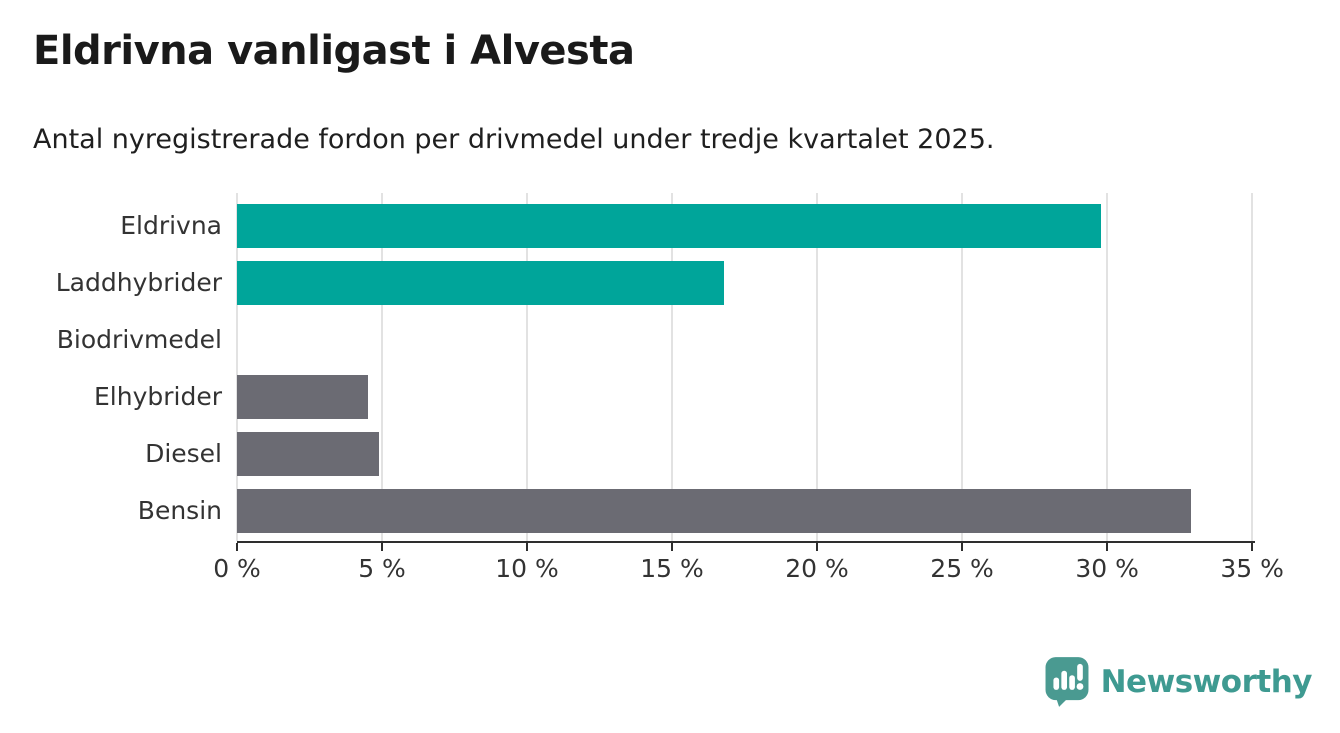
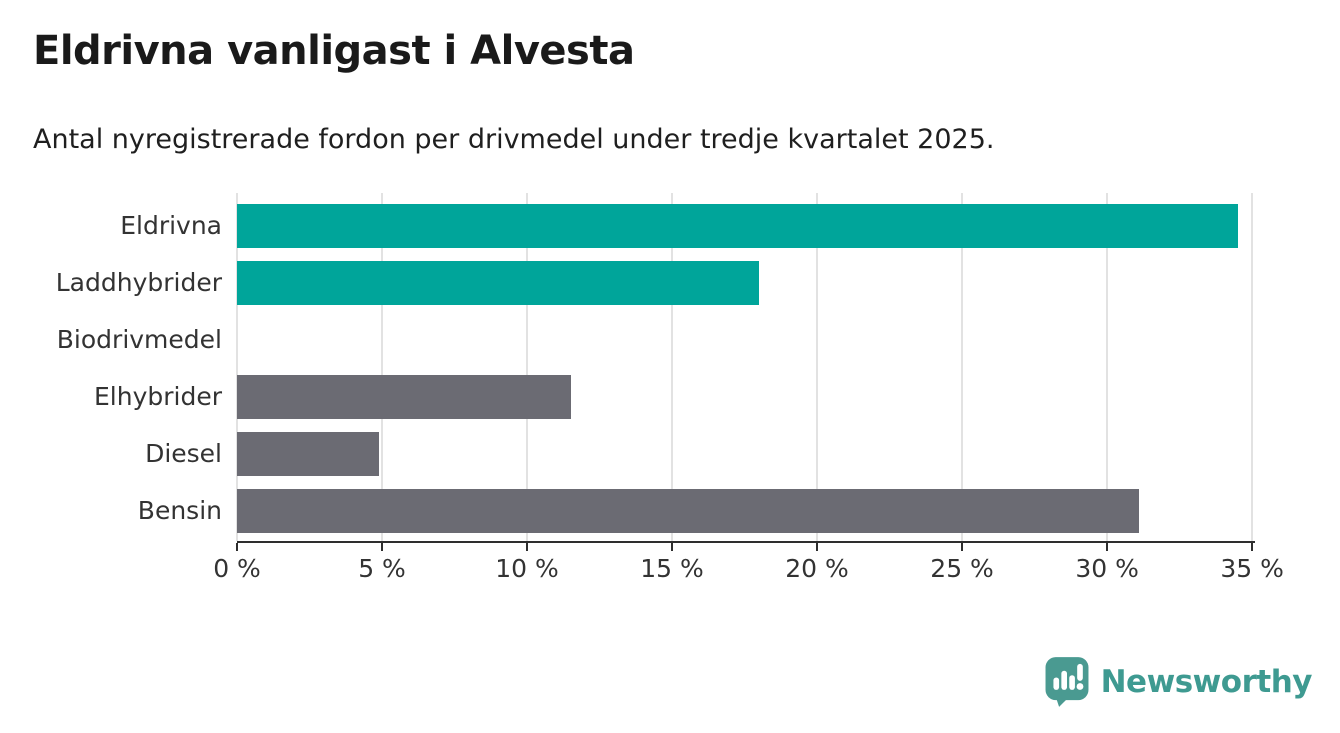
Eldrivna: 29.8% -> 34.5%
Laddhybrider: 16.8% -> 18.0%
Elhybrider: 4.5% -> 11.5%
Bensin: 32.9% -> 31.1%
